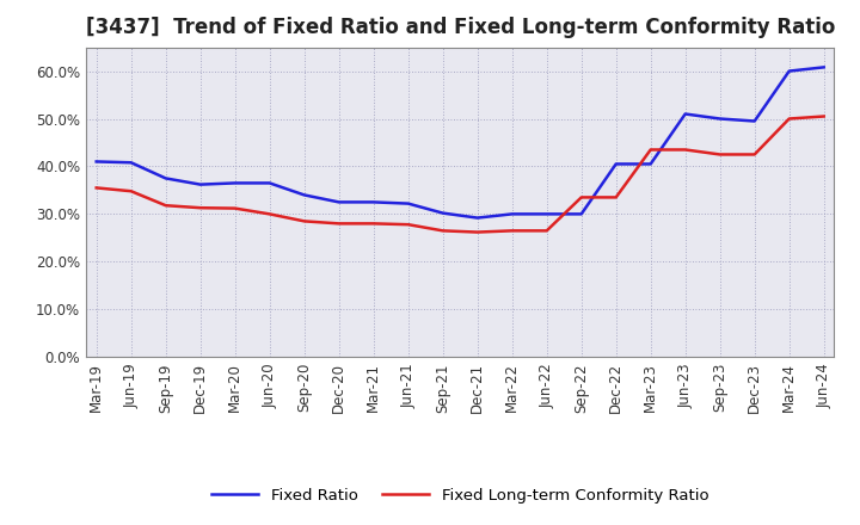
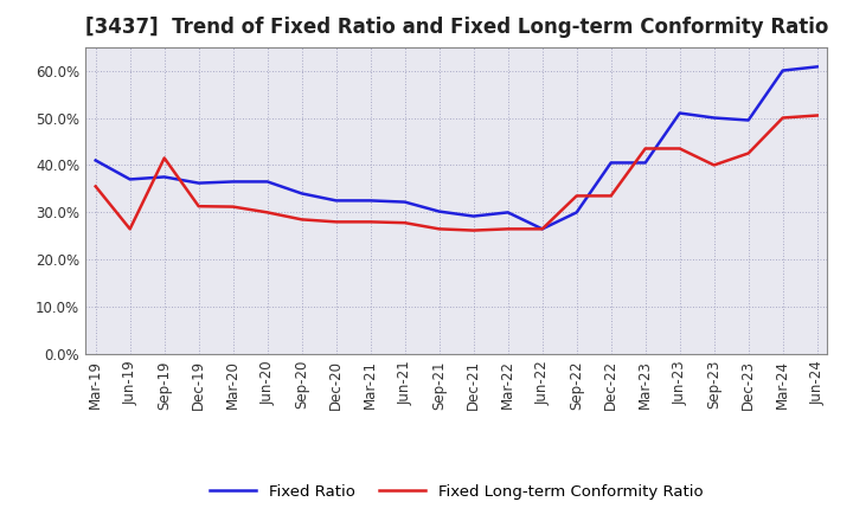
Fixed Ratio/Jun-19: 40.8% -> 37.0%
Fixed Long-term Conformity Ratio/Jun-19: 34.8% -> 26.5%
Fixed Long-term Conformity Ratio/Sep-19: 31.8% -> 41.5%
Fixed Ratio/Jun-22: 30.0% -> 26.5%
Fixed Long-term Conformity Ratio/Sep-23: 42.5% -> 40.0%
